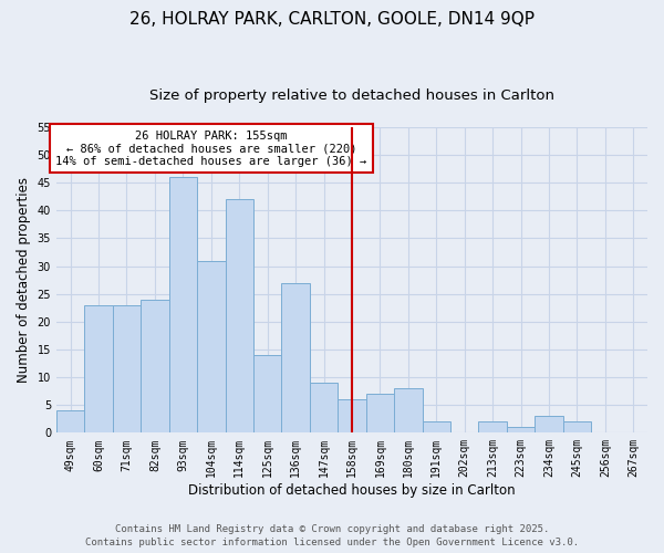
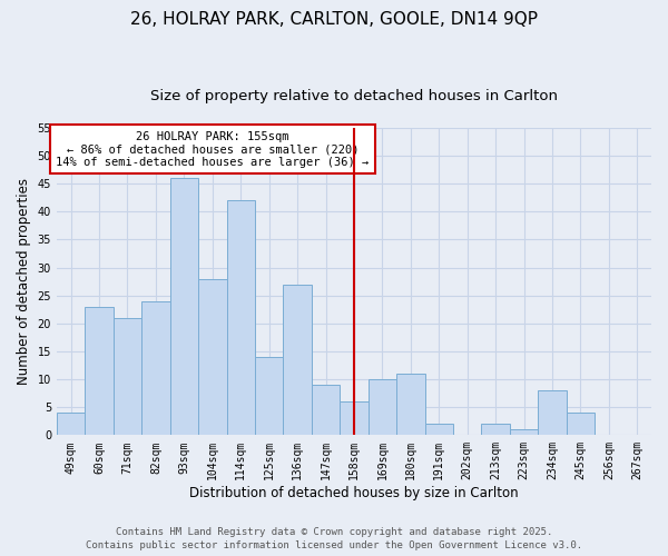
71sqm: 23 -> 21
104sqm: 31 -> 28
169sqm: 7 -> 10
180sqm: 8 -> 11
234sqm: 3 -> 8
245sqm: 2 -> 4
